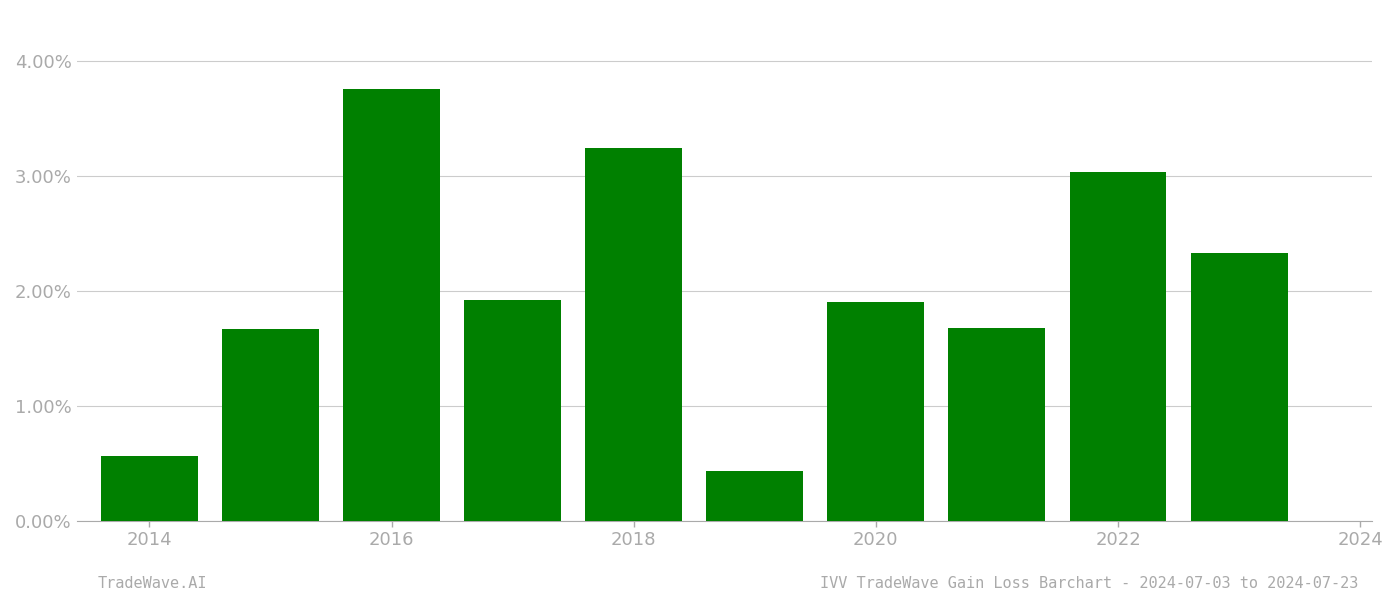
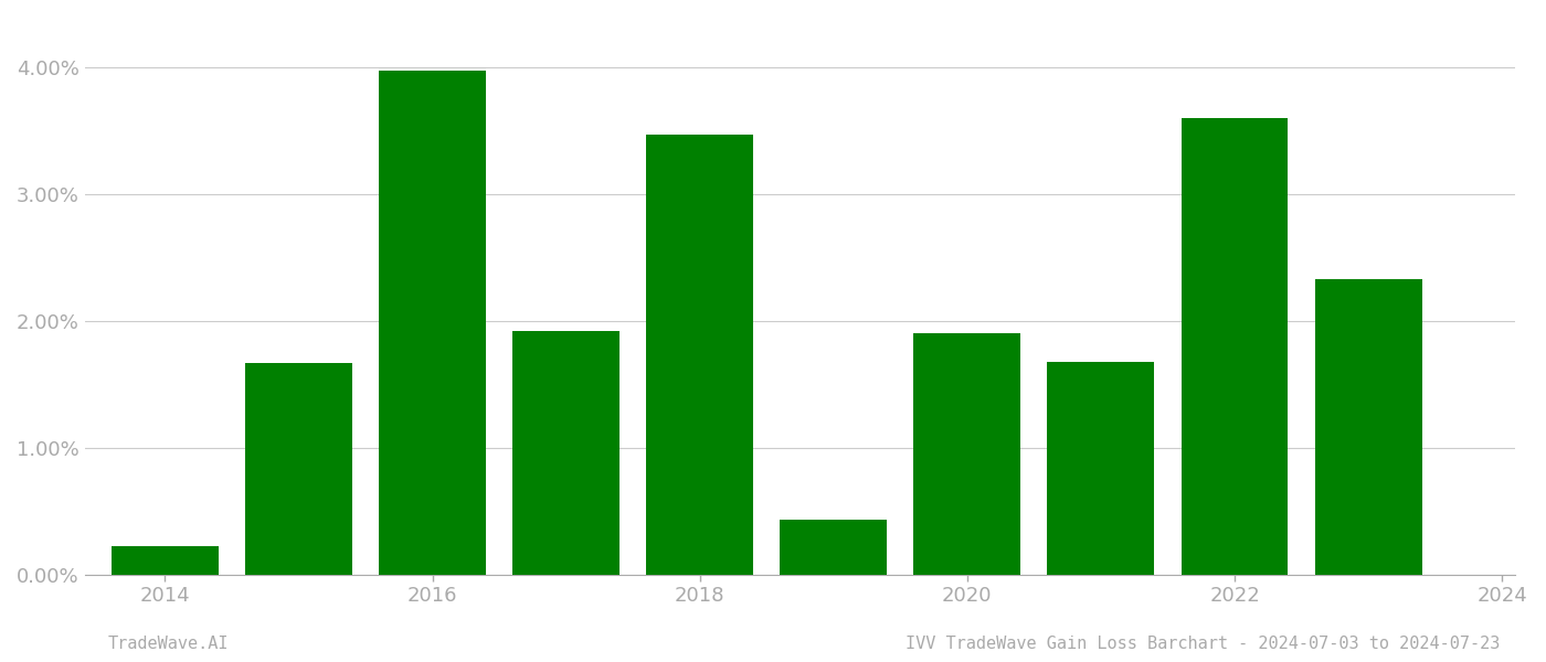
2014: 0.56% -> 0.22%
2016: 3.76% -> 3.97%
2018: 3.24% -> 3.47%
2022: 3.03% -> 3.60%
